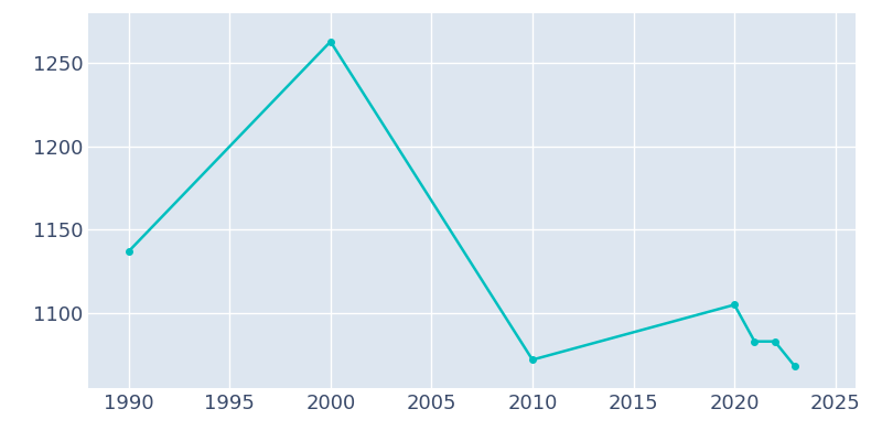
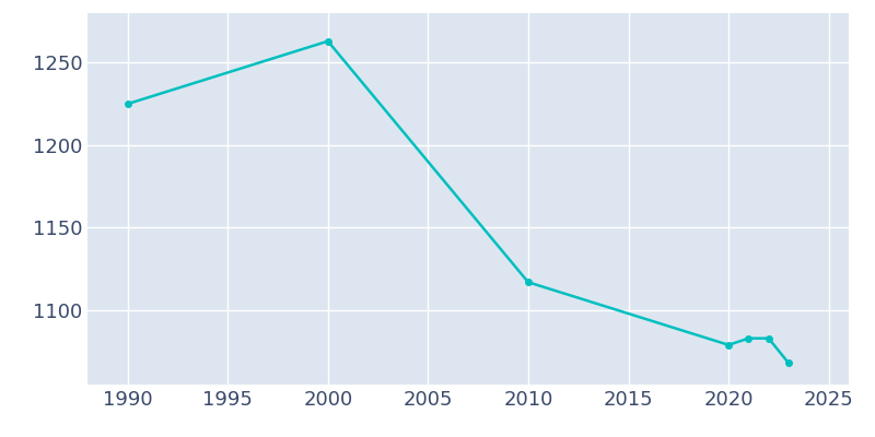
1990: 1137 -> 1225
2010: 1072 -> 1117
2020: 1105 -> 1079
